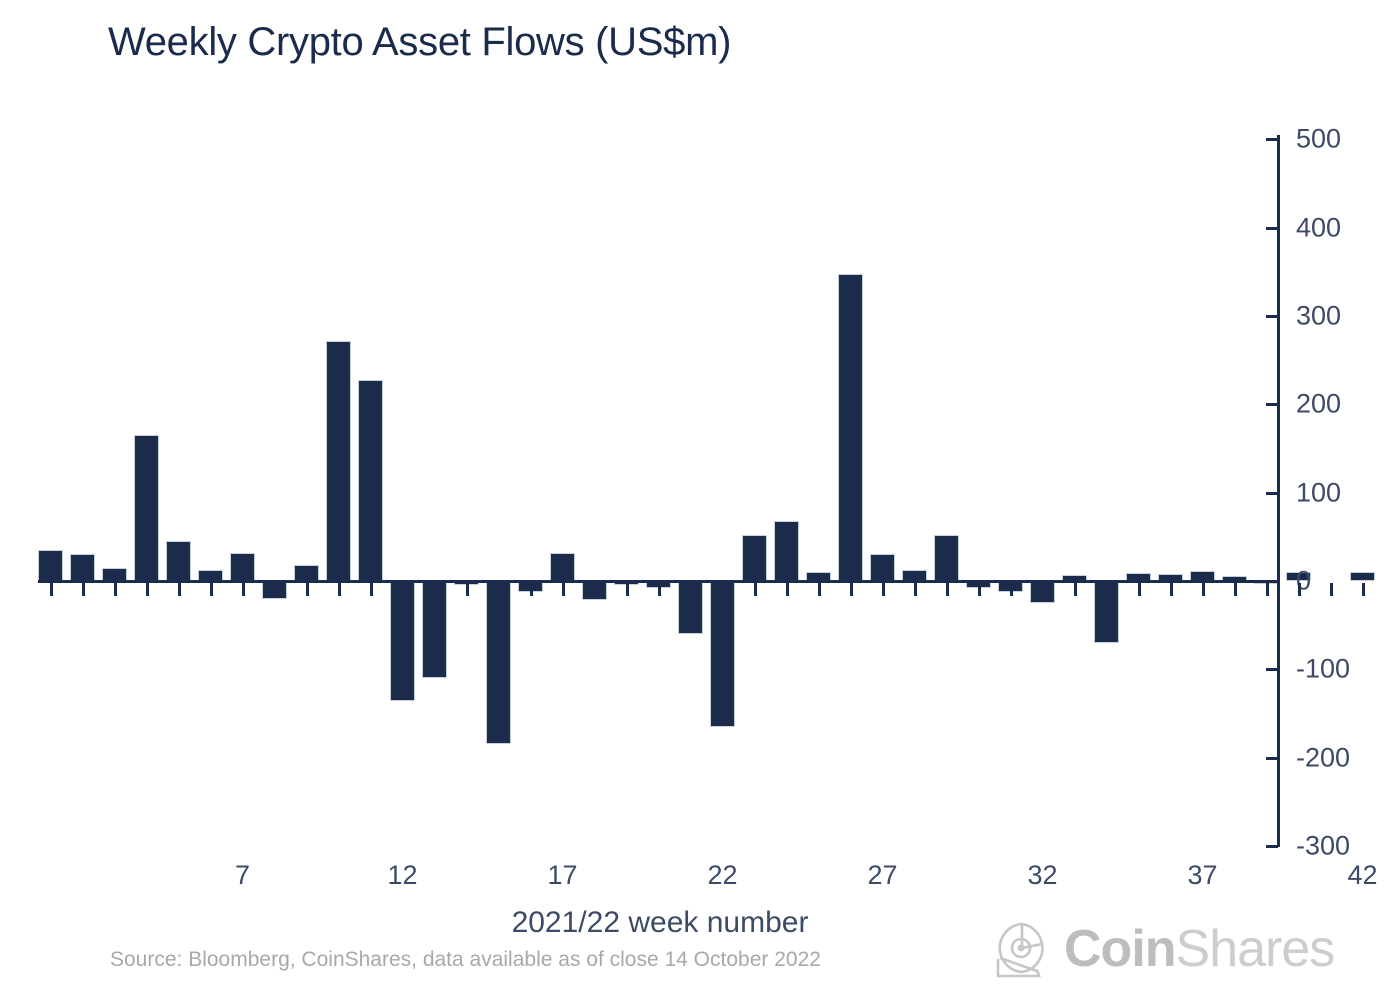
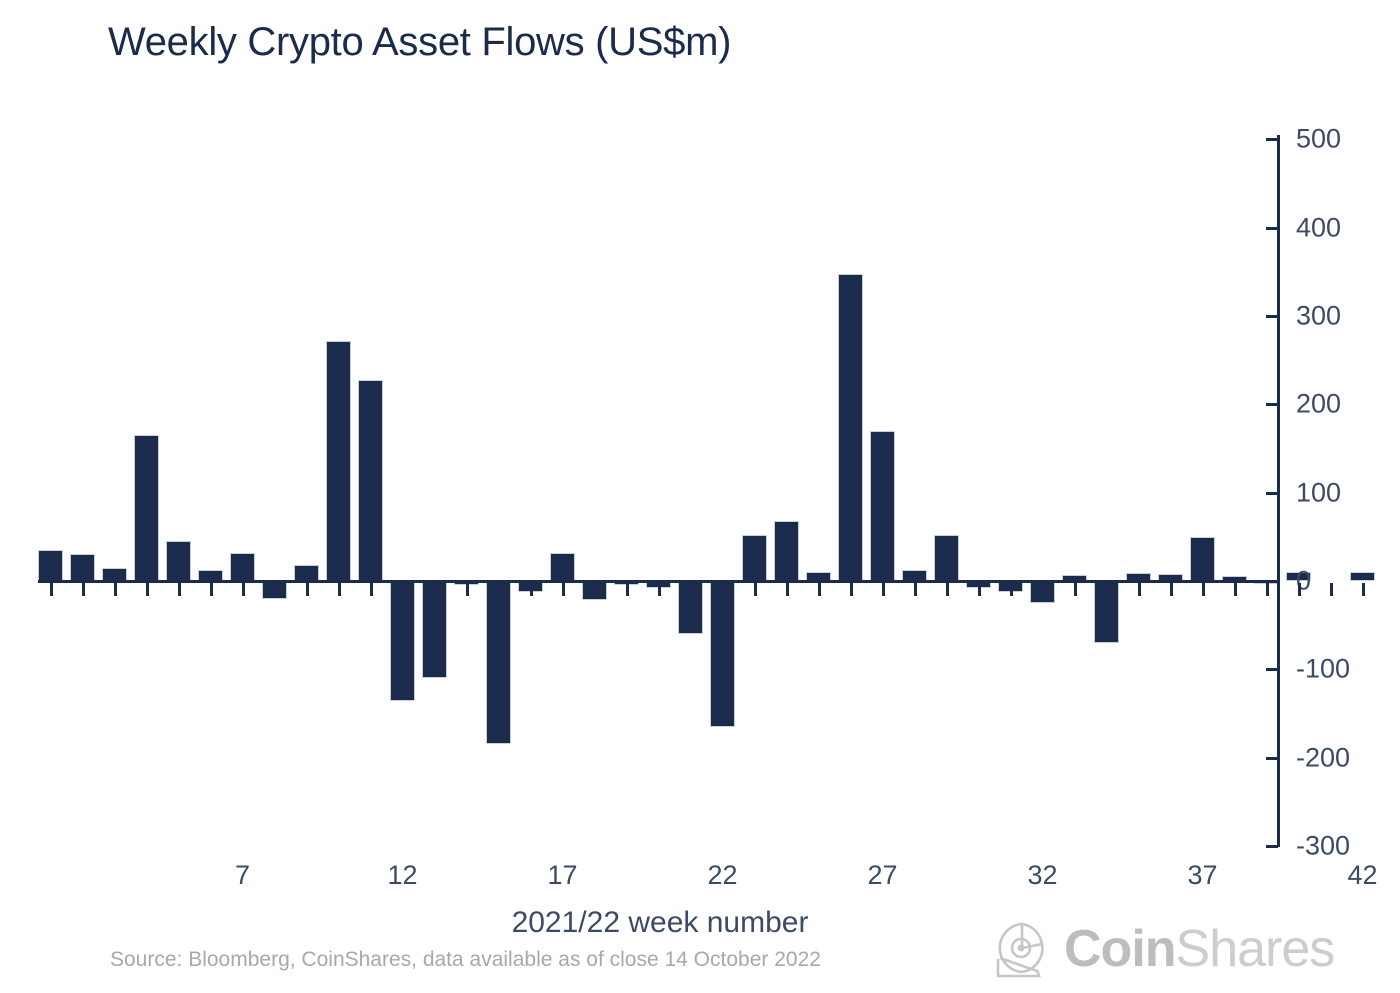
27: 30 -> 170
37: 10 -> 50
